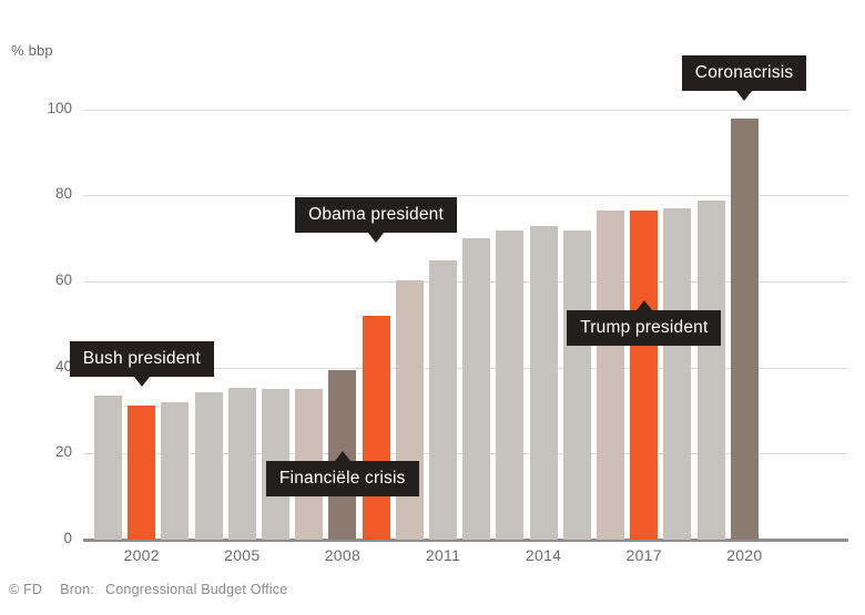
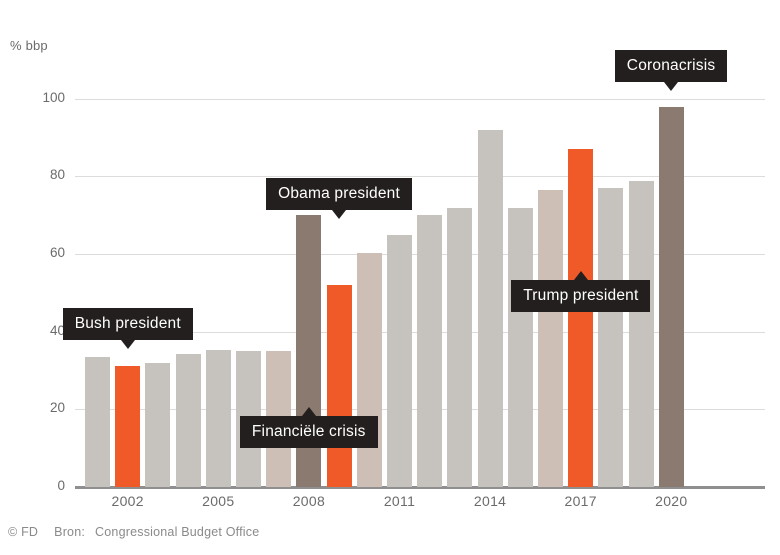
2008: 40 -> 70
2014: 73 -> 92
2017: 76 -> 87
